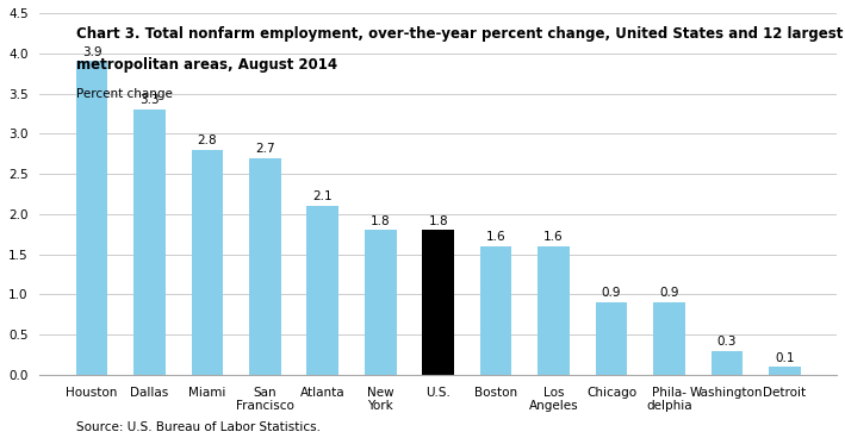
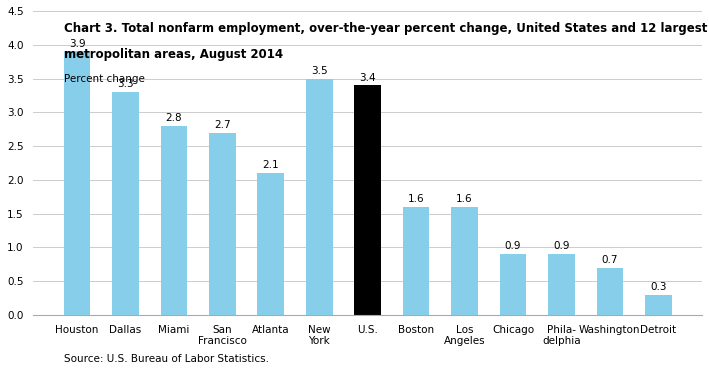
New York: 1.8 -> 3.5
U.S.: 1.8 -> 3.4
Washington: 0.3 -> 0.7
Detroit: 0.1 -> 0.3
